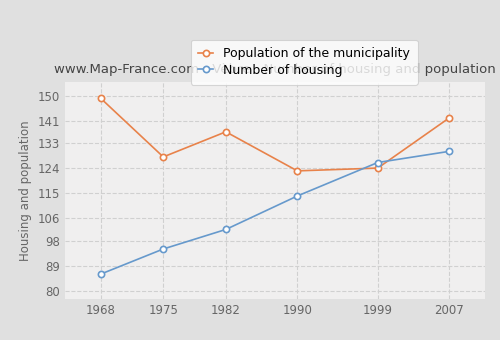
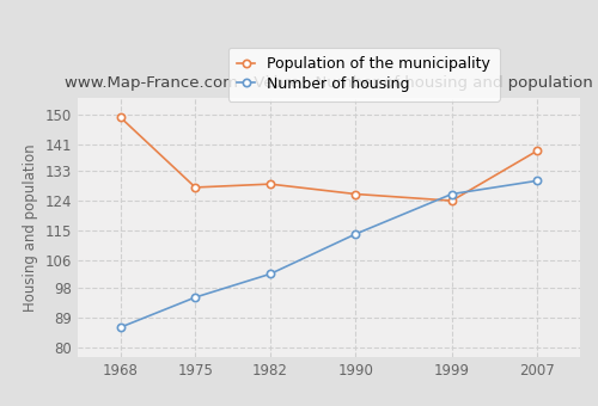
Population of the municipality/1982: 137 -> 129
Population of the municipality/1990: 123 -> 126
Population of the municipality/2007: 142 -> 139
